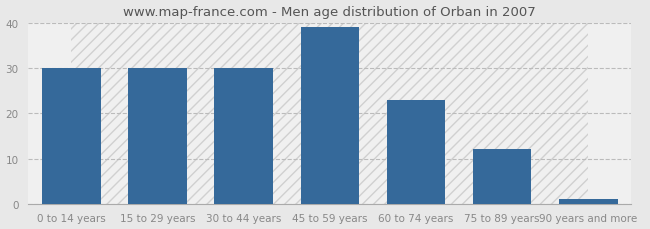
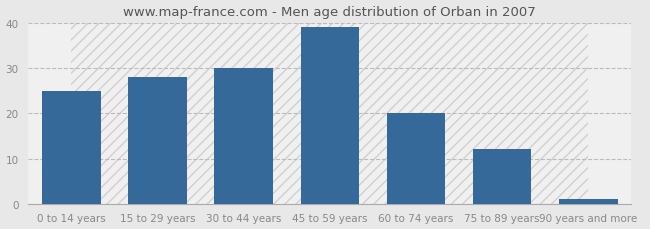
0 to 14 years: 30 -> 25
15 to 29 years: 30 -> 28
60 to 74 years: 23 -> 20
